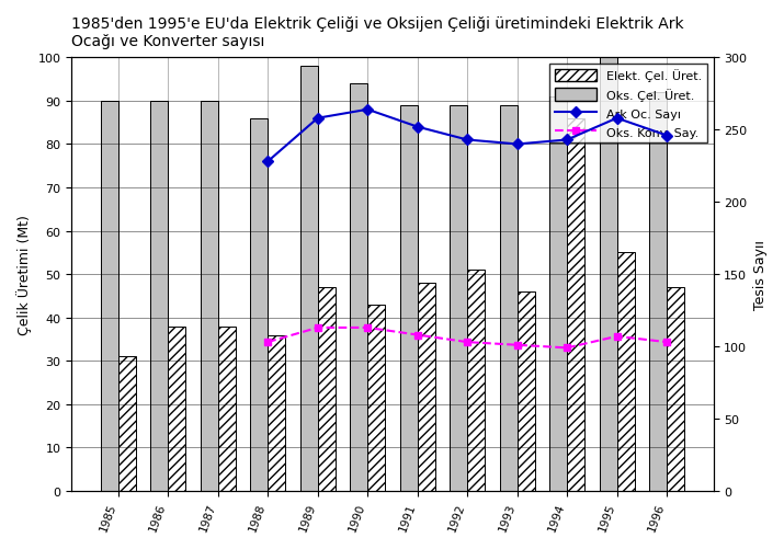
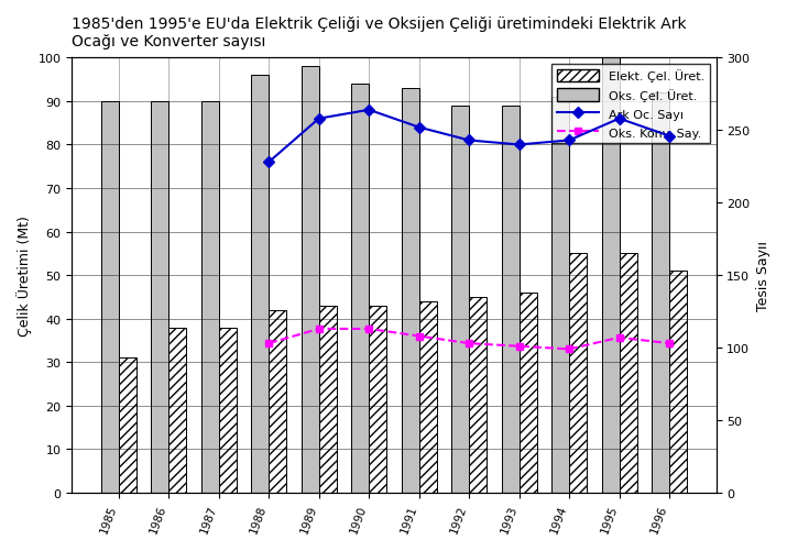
Oks. Çel. Üret./1988: 86 -> 96
Elekt. Çel. Üret./1988: 36 -> 42
Elekt. Çel. Üret./1989: 47 -> 43
Oks. Çel. Üret./1991: 89 -> 93
Elekt. Çel. Üret./1991: 48 -> 44
Elekt. Çel. Üret./1992: 51 -> 45
Elekt. Çel. Üret./1994: 86 -> 55
Elekt. Çel. Üret./1996: 47 -> 51
